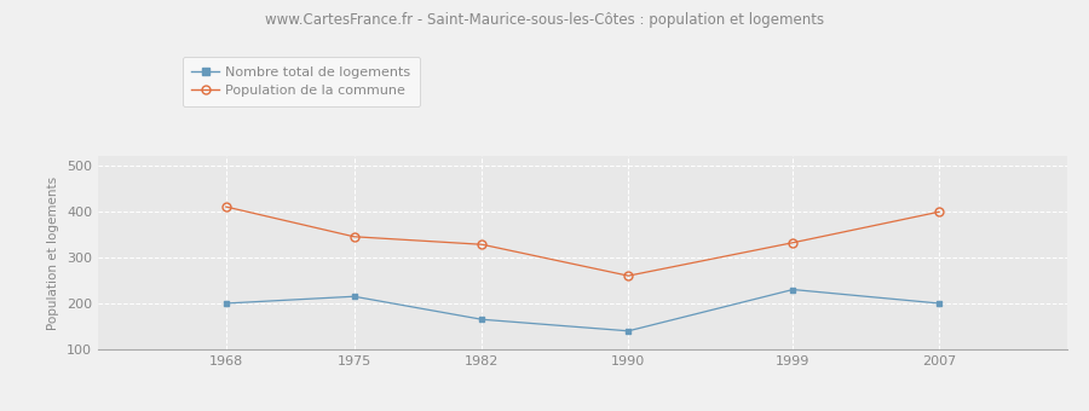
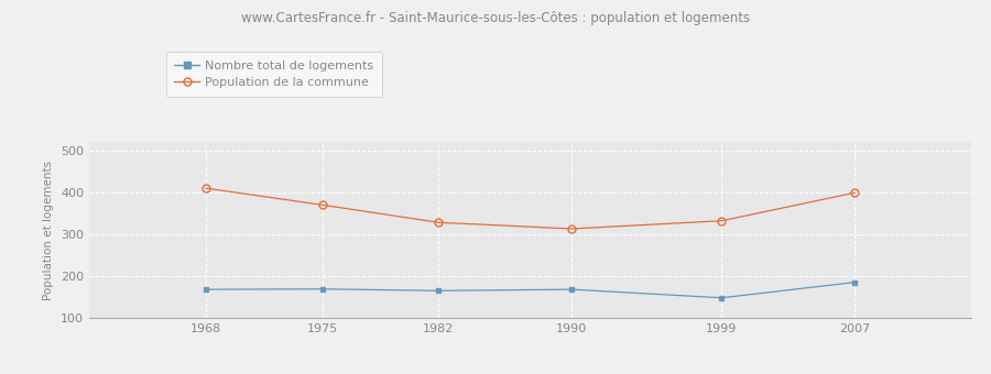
Nombre total de logements/1968: 200 -> 168
Nombre total de logements/1975: 215 -> 169
Population de la commune/1975: 345 -> 370
Nombre total de logements/1990: 140 -> 168
Population de la commune/1990: 260 -> 313
Nombre total de logements/1999: 230 -> 148
Nombre total de logements/2007: 200 -> 185
